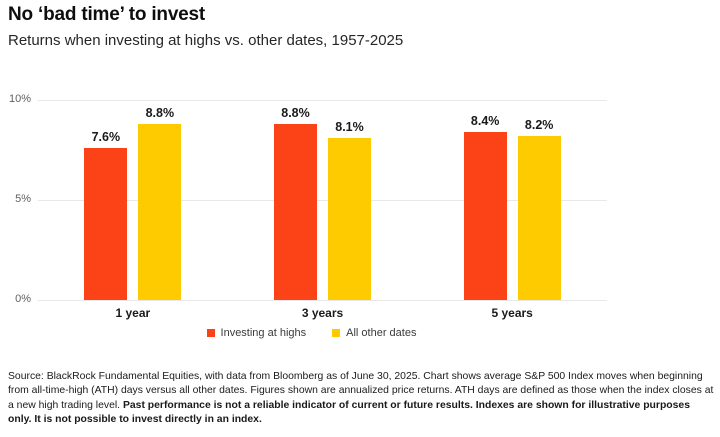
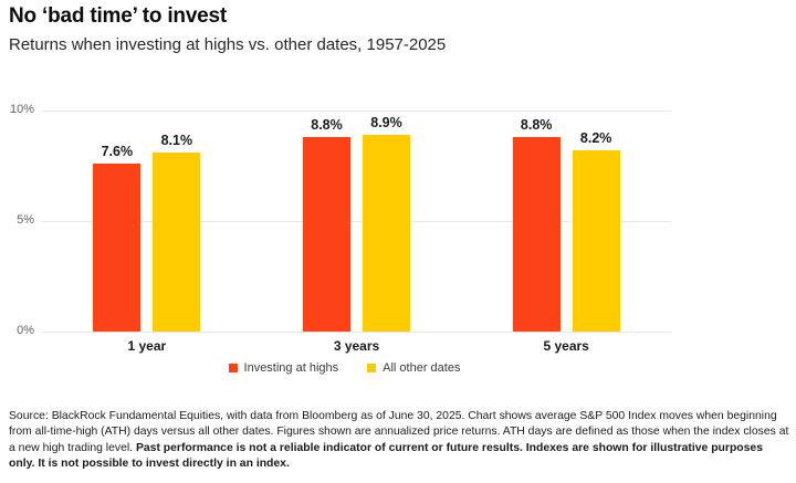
All other dates/1 year: 8.8% -> 8.1%
All other dates/3 years: 8.1% -> 8.9%
Investing at highs/5 years: 8.4% -> 8.8%
